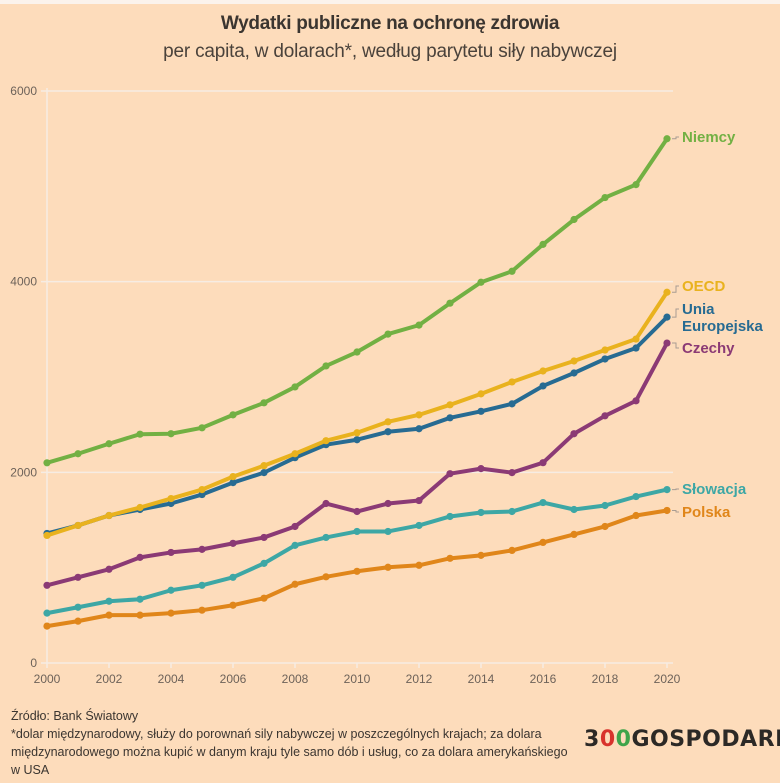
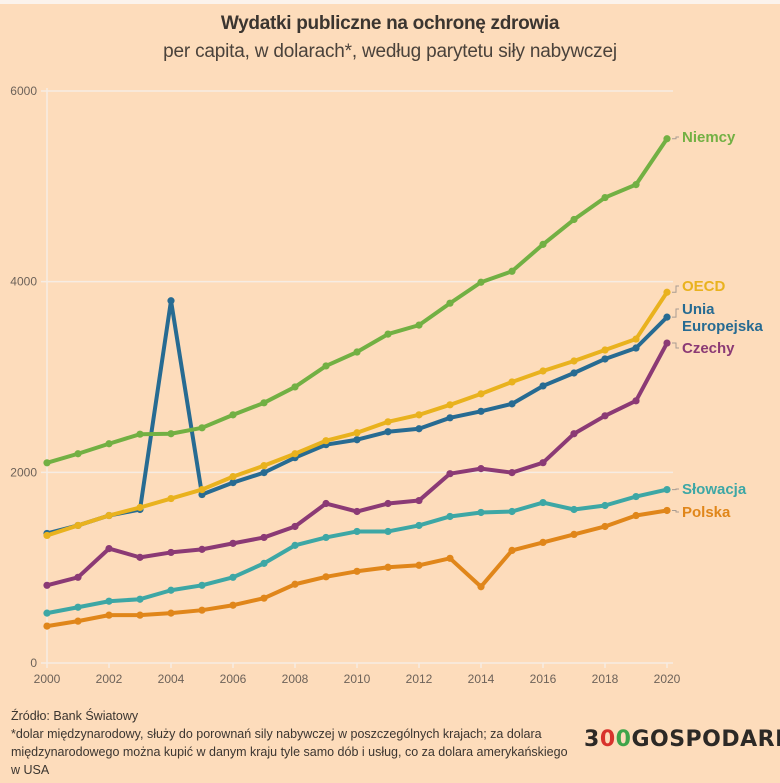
Czechy/2002: 1000 -> 1200
Unia Europejska/2004: 1700 -> 3800
Polska/2014: 1100 -> 800
